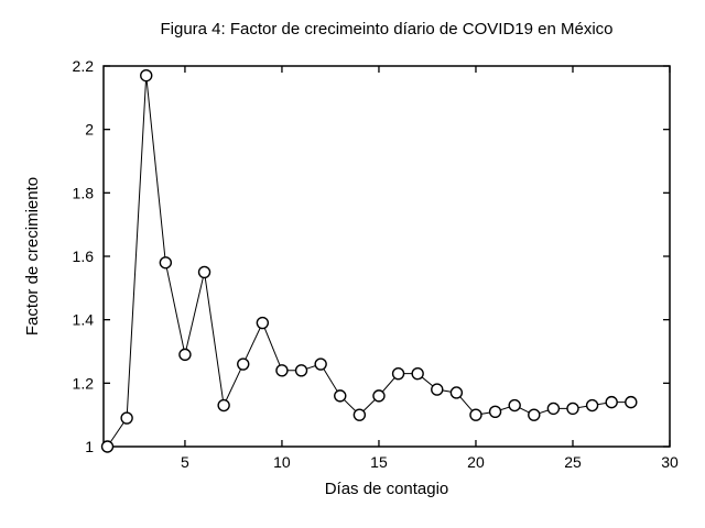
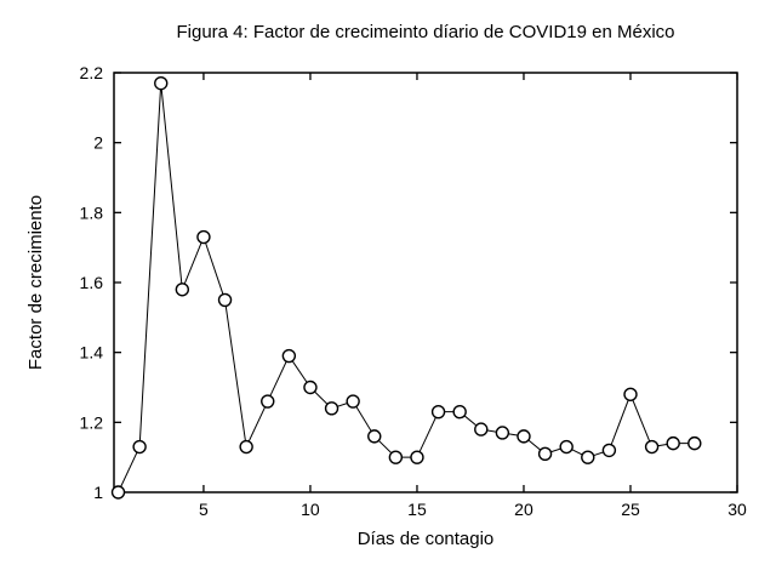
2: 1.09 -> 1.13
5: 1.29 -> 1.73
10: 1.24 -> 1.30
15: 1.16 -> 1.10
20: 1.10 -> 1.16
25: 1.12 -> 1.28
